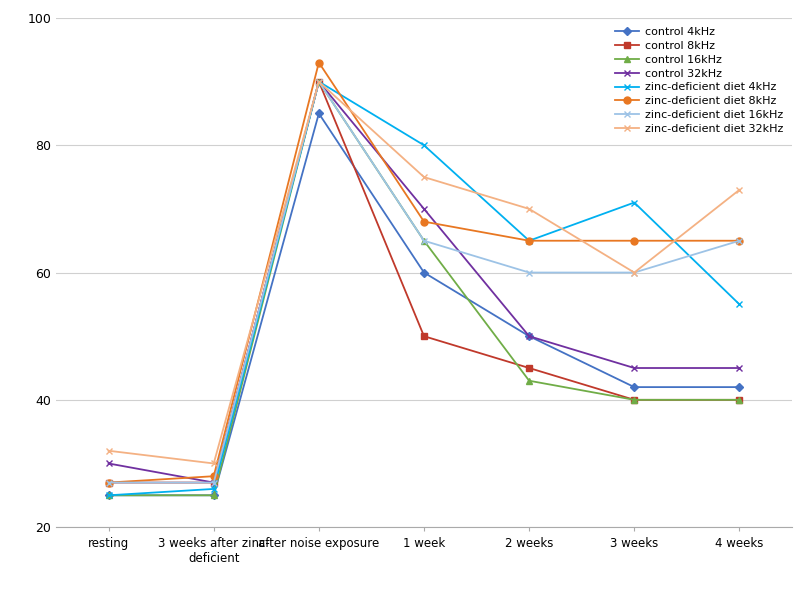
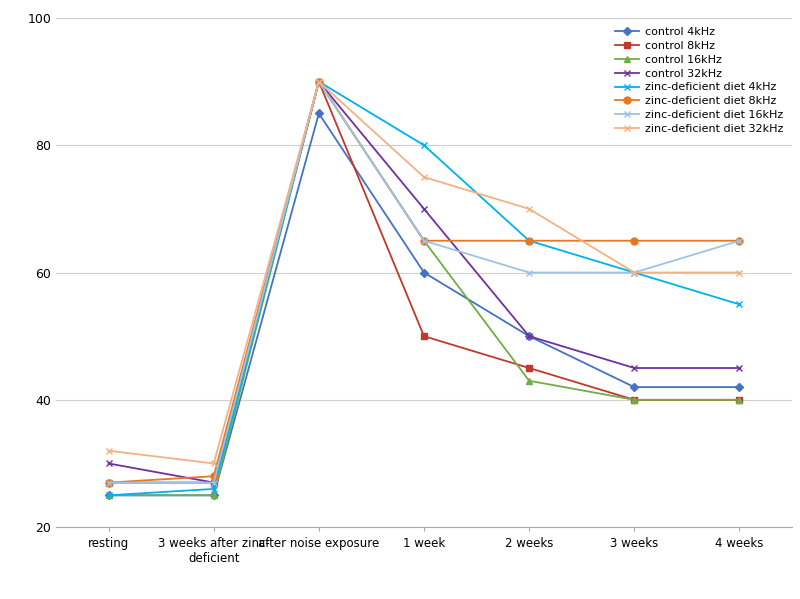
zinc-deficient diet 8kHz/after noise exposure: 93 -> 90
zinc-deficient diet 8kHz/1 week: 68 -> 65
zinc-deficient diet 4kHz/3 weeks: 71 -> 60
zinc-deficient diet 32kHz/4 weeks: 73 -> 60
